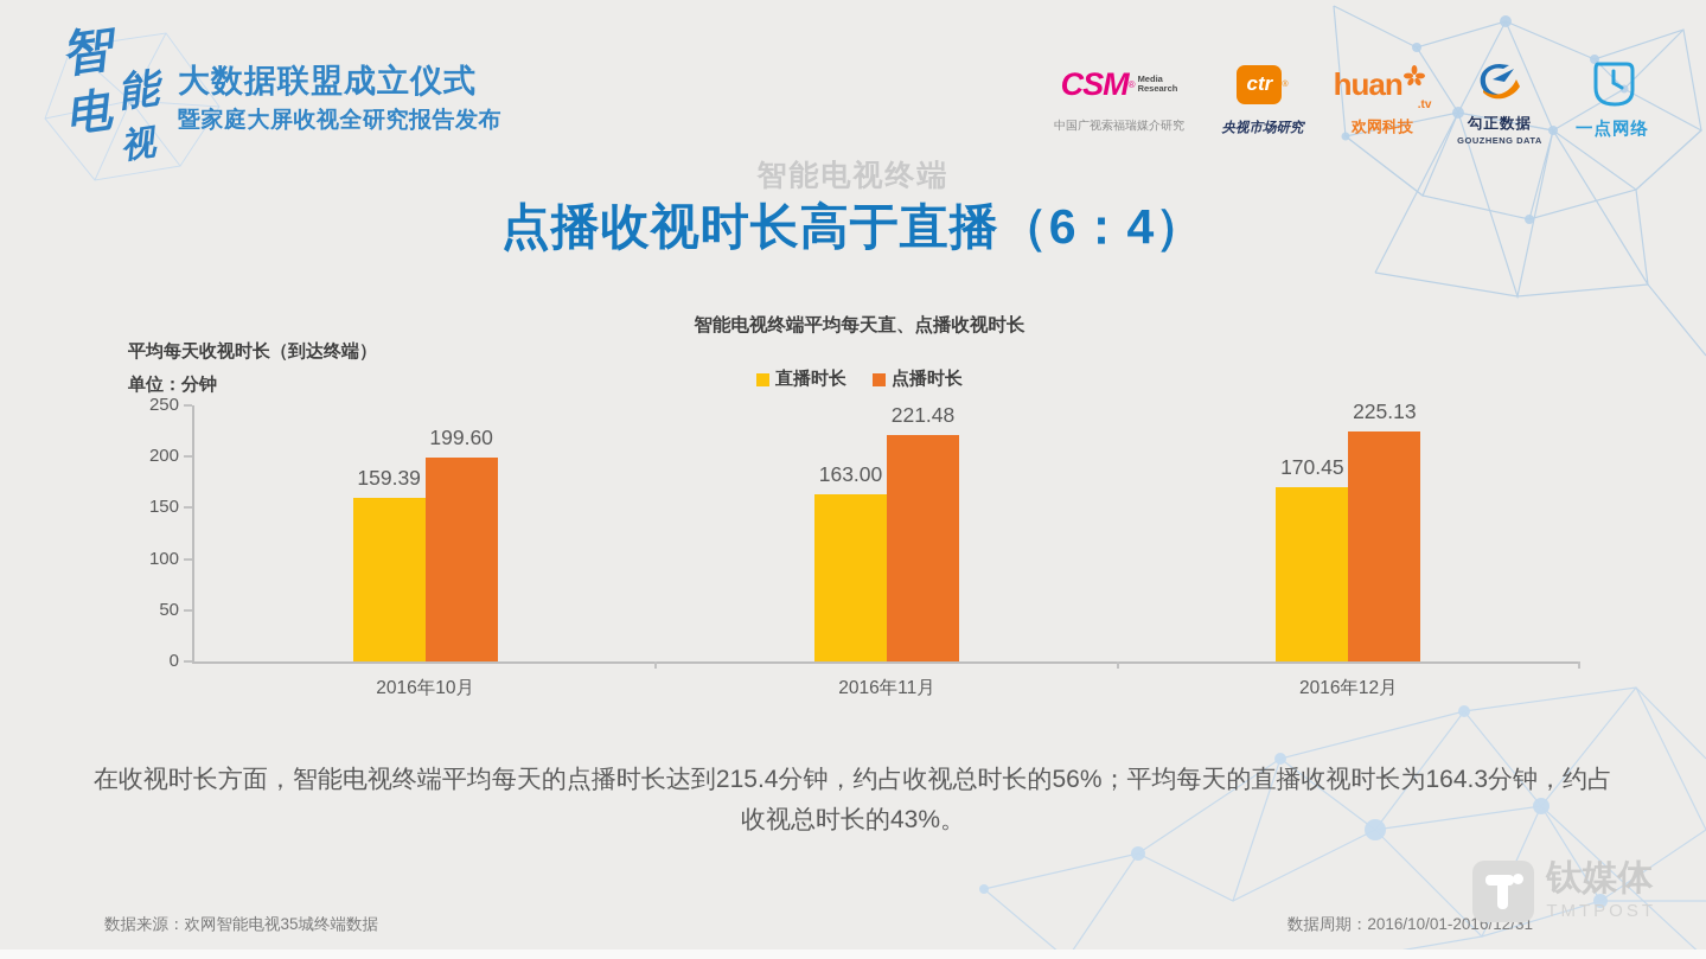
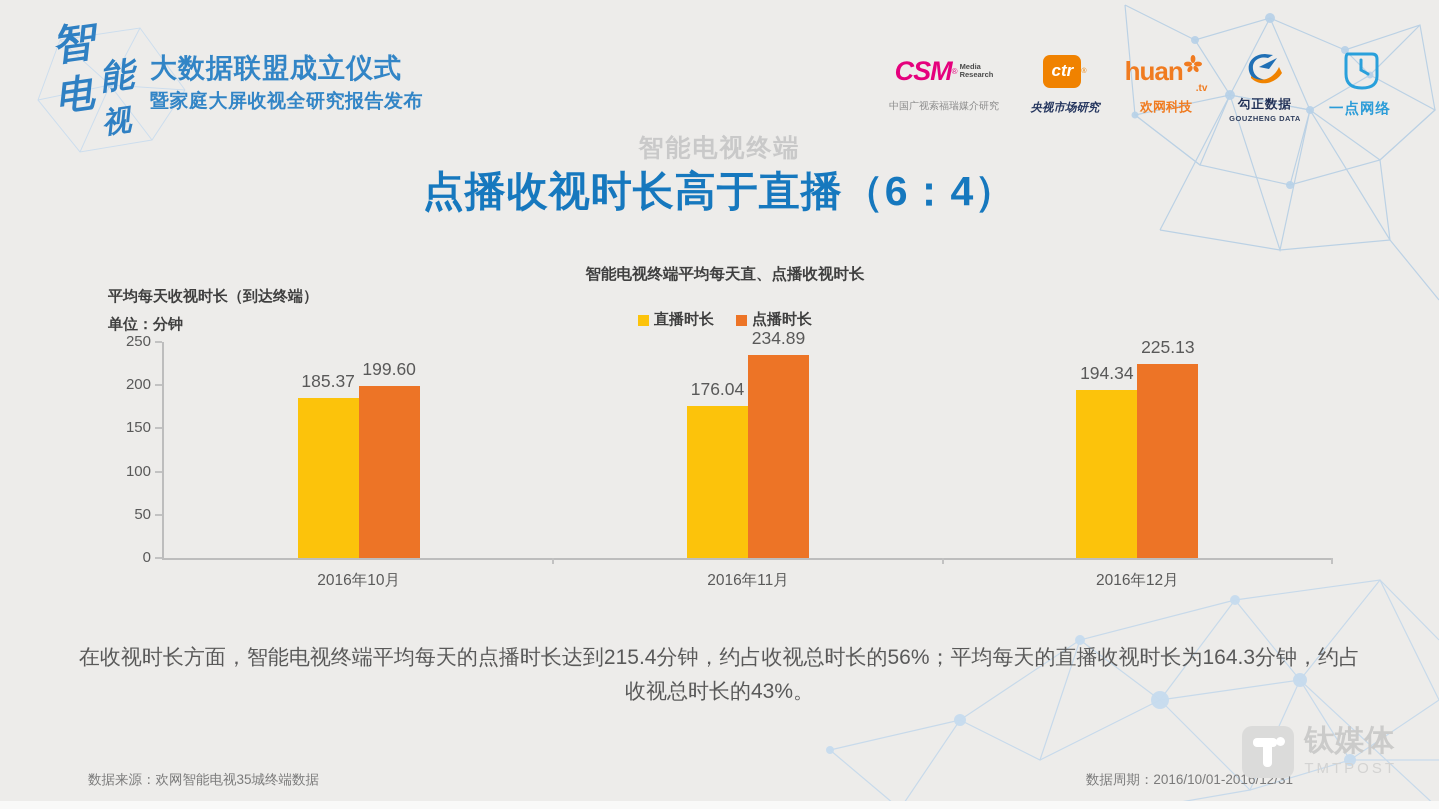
直播时长/2016年10月: 159.39 -> 185.37
直播时长/2016年11月: 163.00 -> 176.04
点播时长/2016年11月: 221.48 -> 234.89
直播时长/2016年12月: 170.45 -> 194.34
